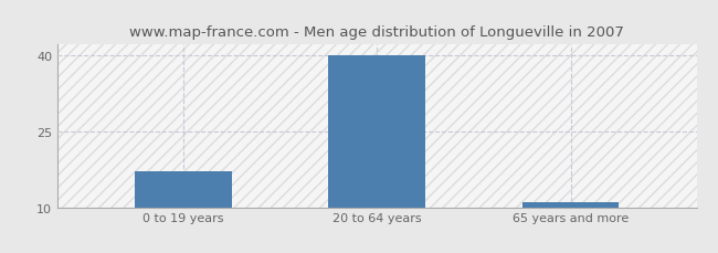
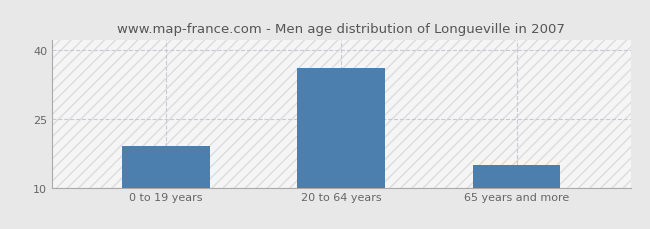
0 to 19 years: 17 -> 19
20 to 64 years: 40 -> 36
65 years and more: 11 -> 15
